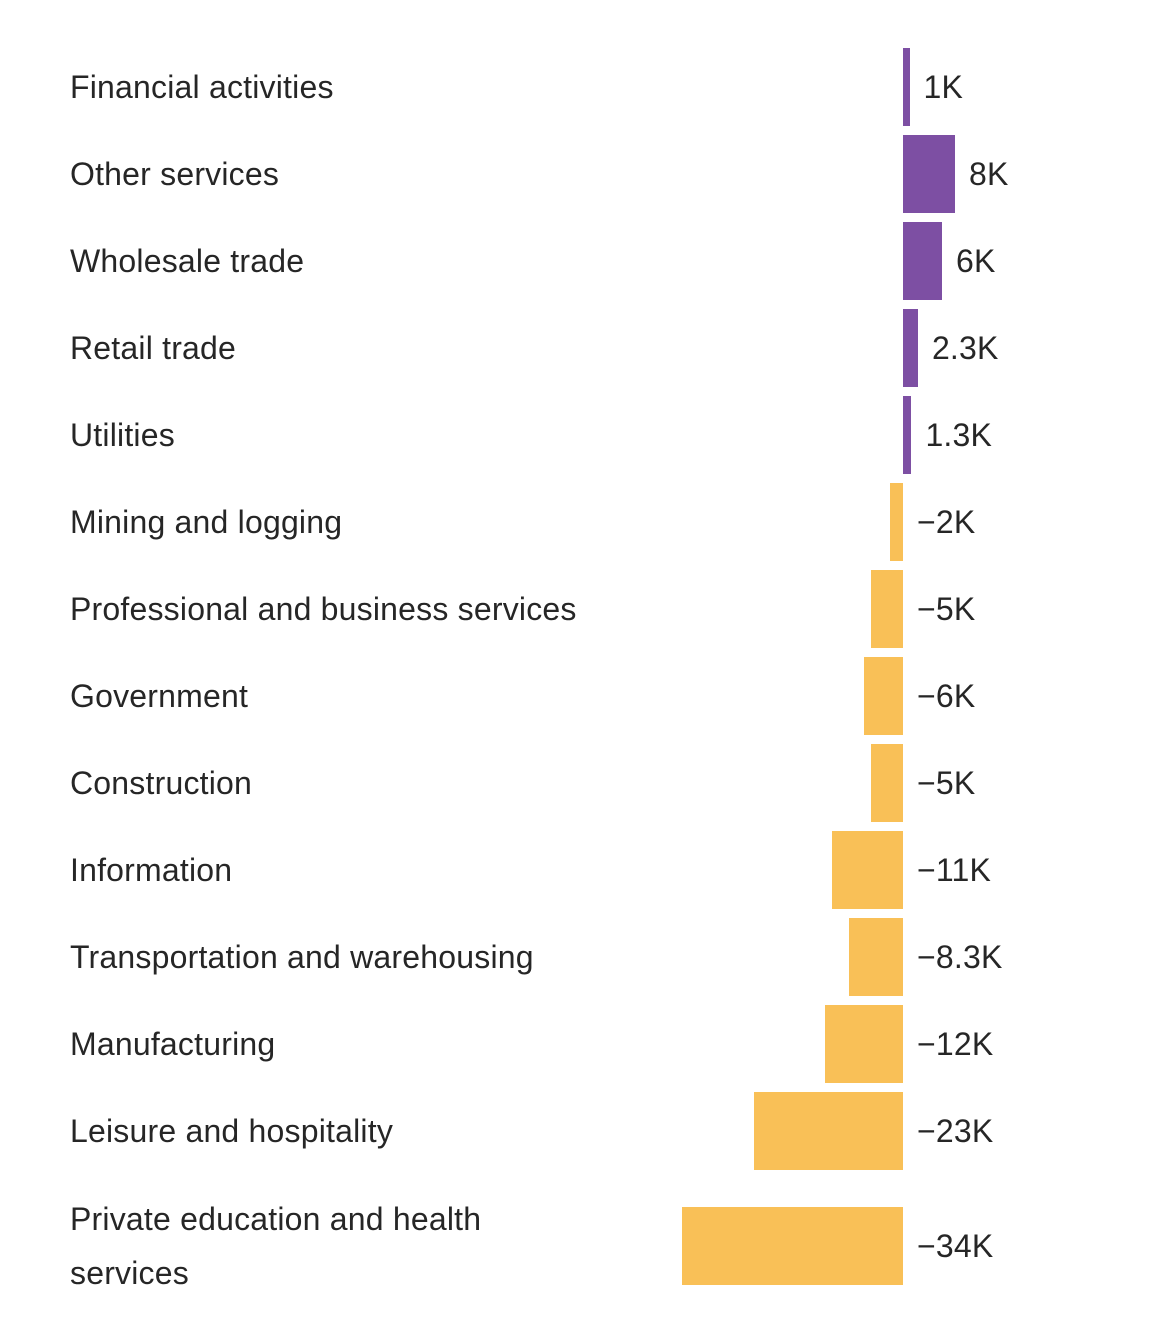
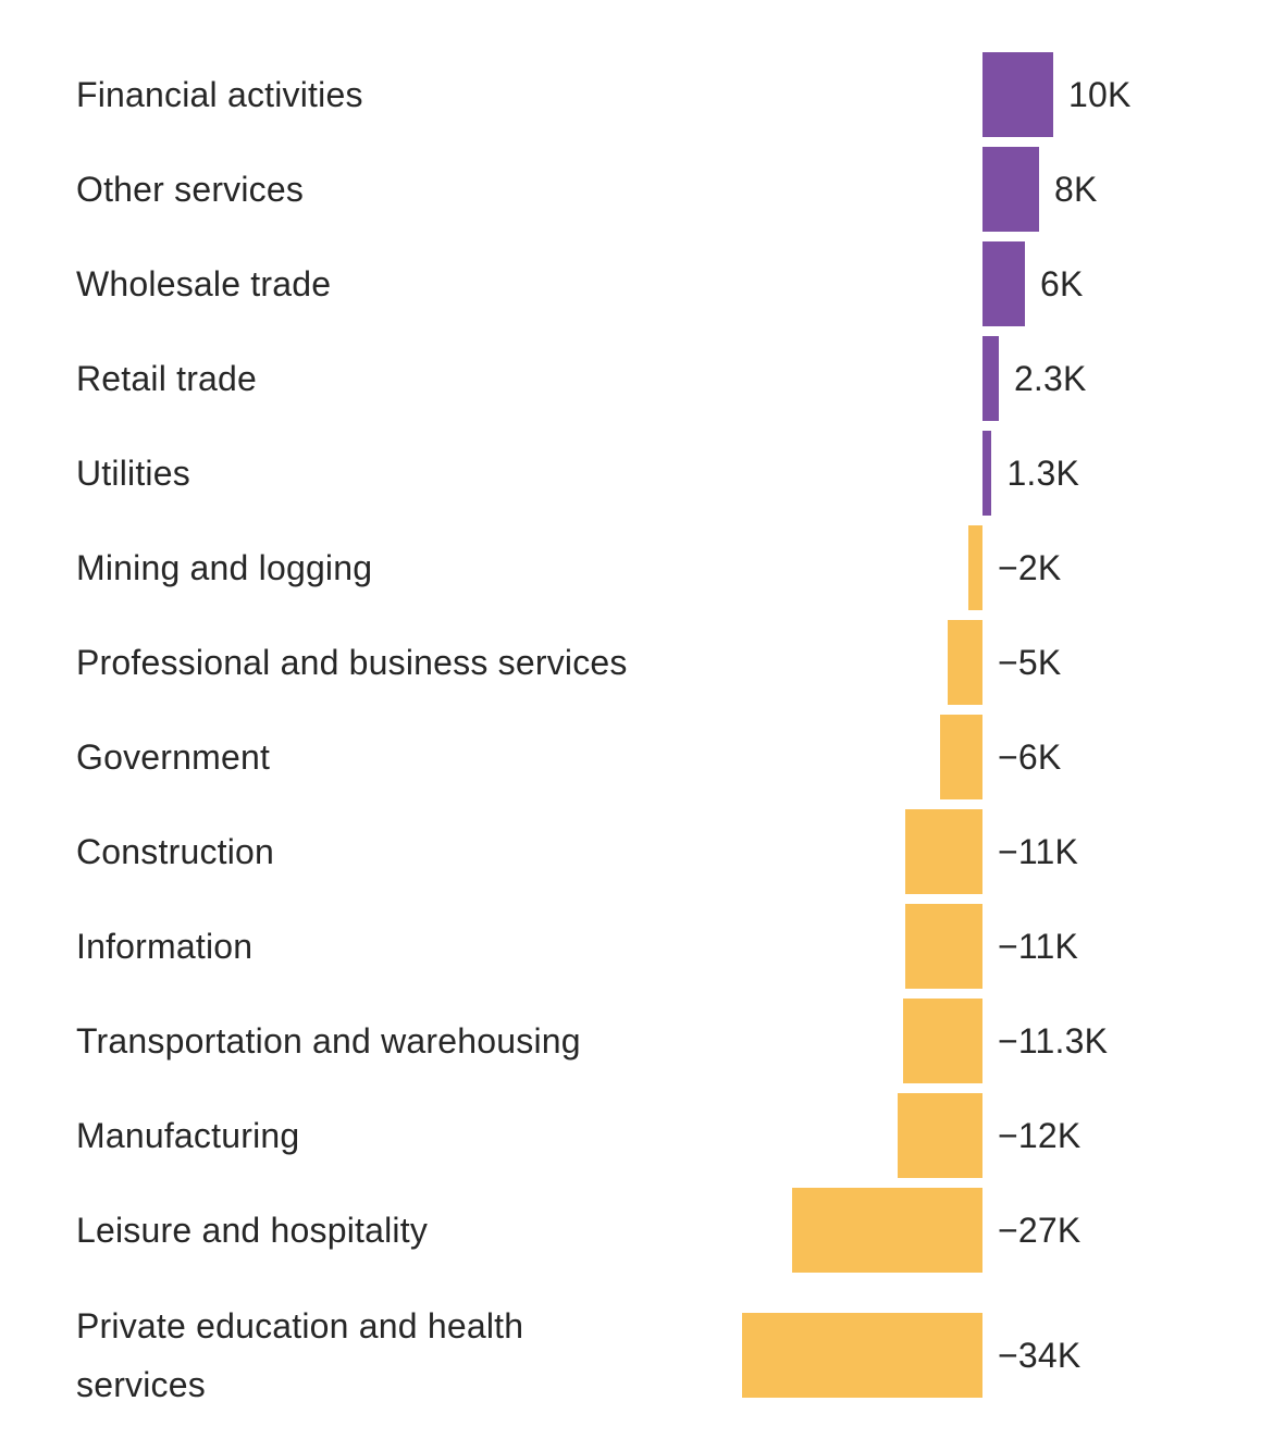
Financial activities: 1K -> 10K
Construction: −5K -> −11K
Transportation and warehousing: −8.3K -> −11.3K
Leisure and hospitality: −23K -> −27K
